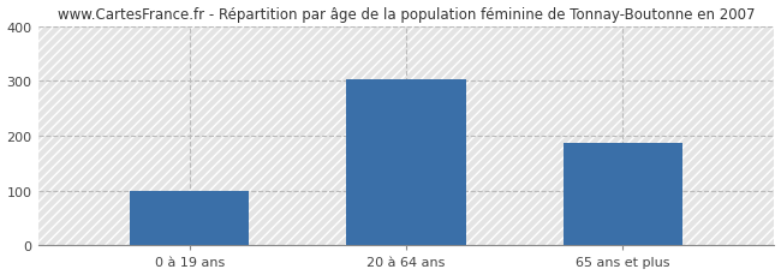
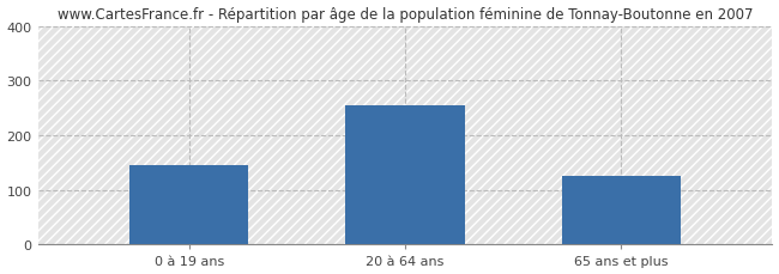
0 à 19 ans: 100 -> 145
20 à 64 ans: 303 -> 255
65 ans et plus: 186 -> 125
